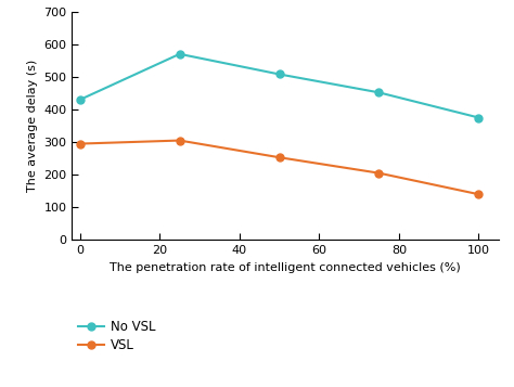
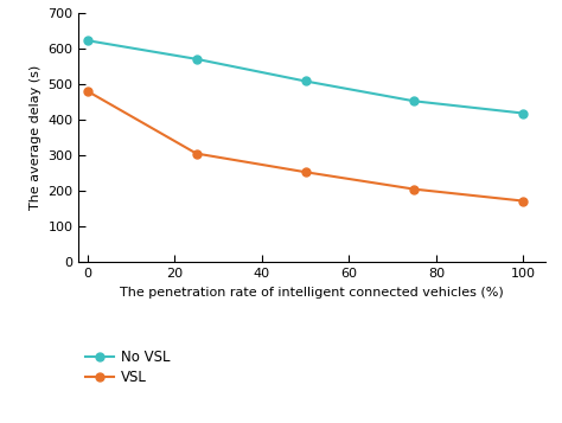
No VSL/0: 430 -> 622
VSL/0: 295 -> 480
No VSL/100: 375 -> 418
VSL/100: 140 -> 172
